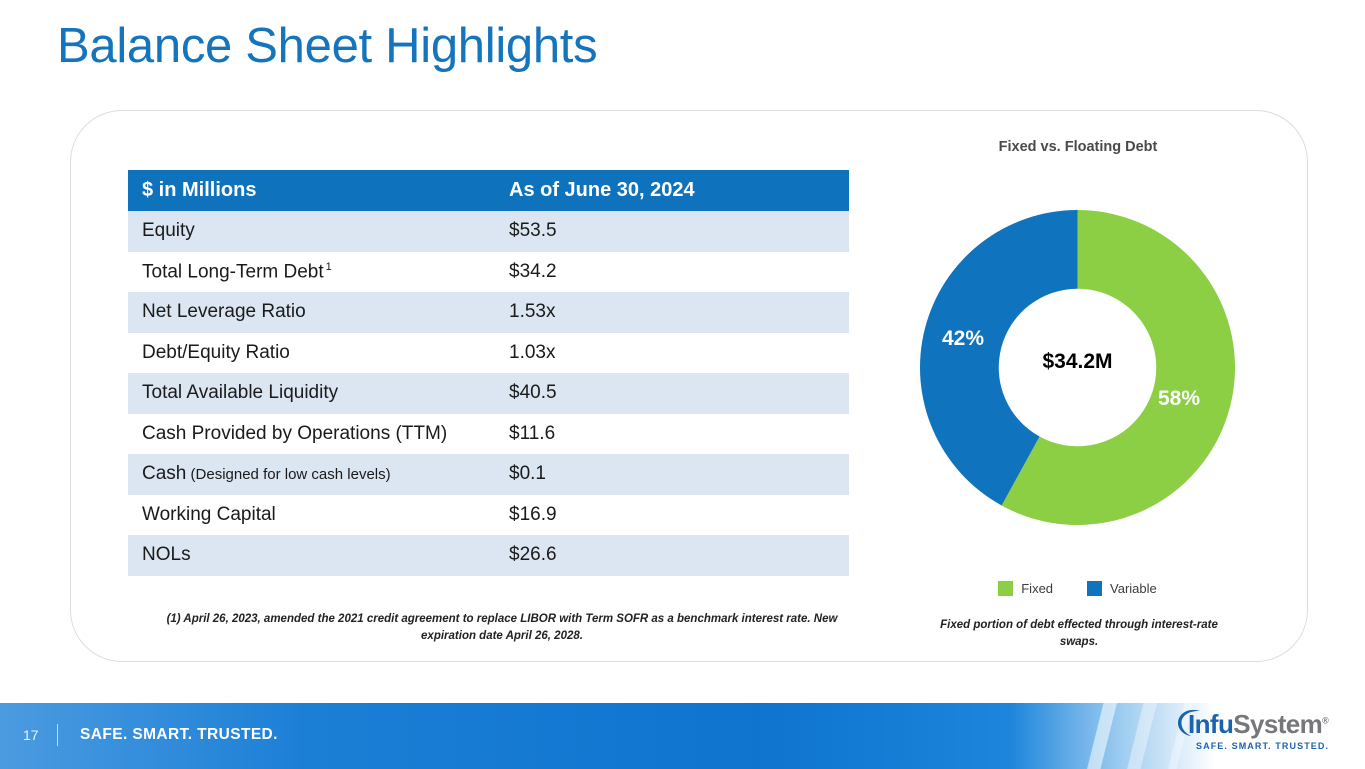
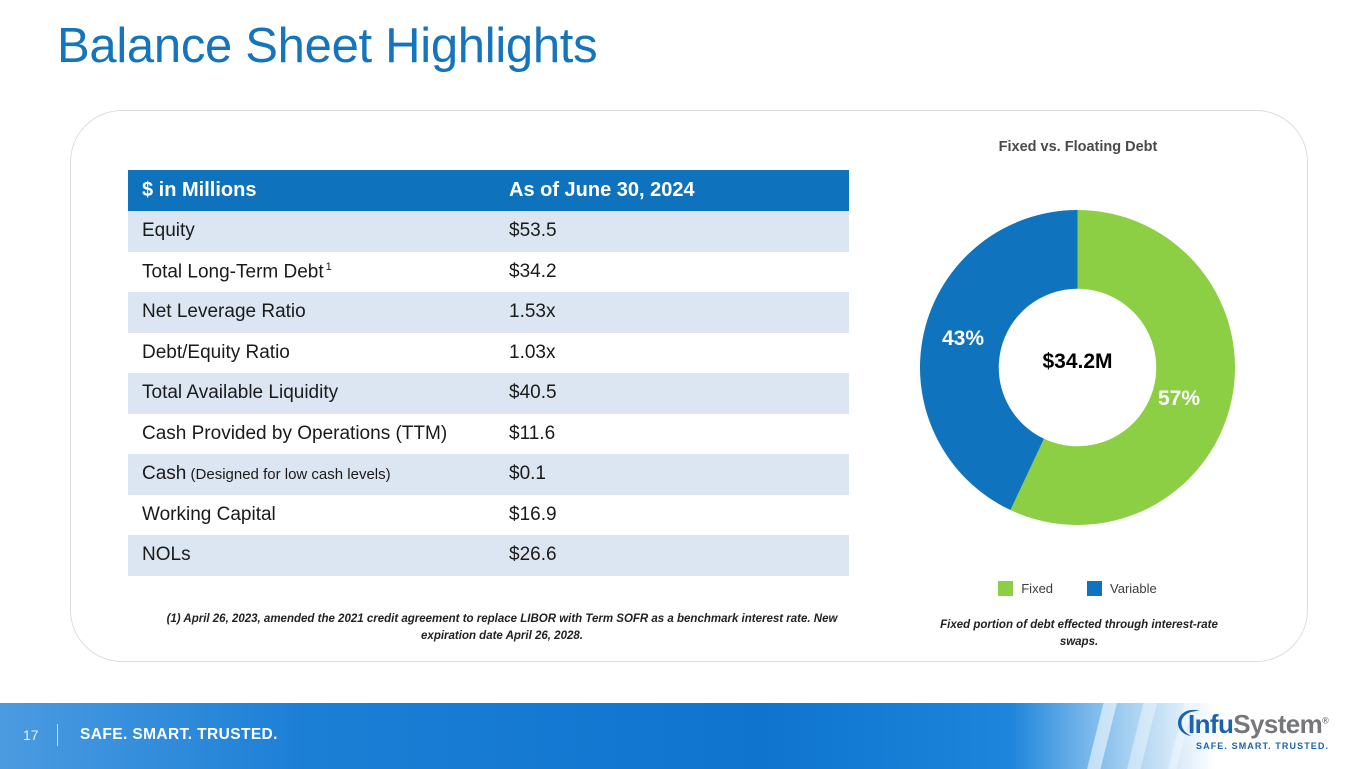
Fixed: 58% -> 57%
Variable: 42% -> 43%
